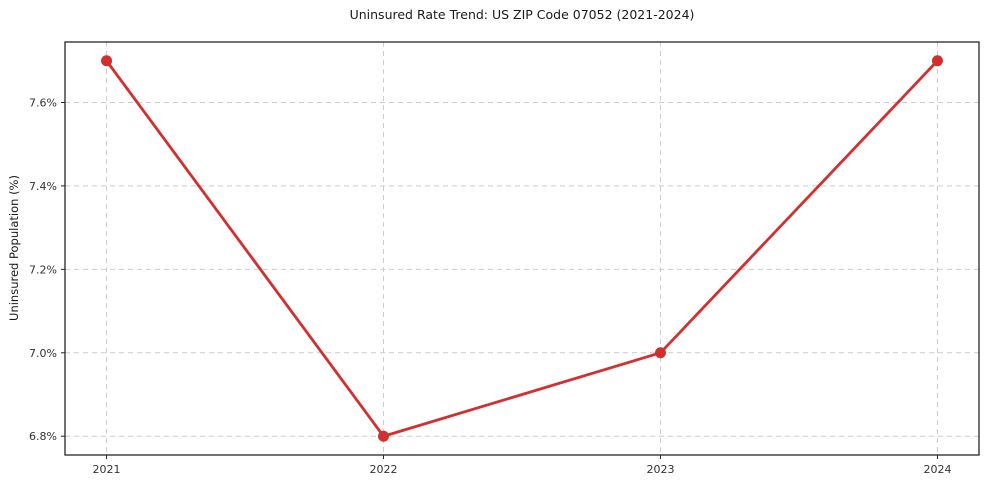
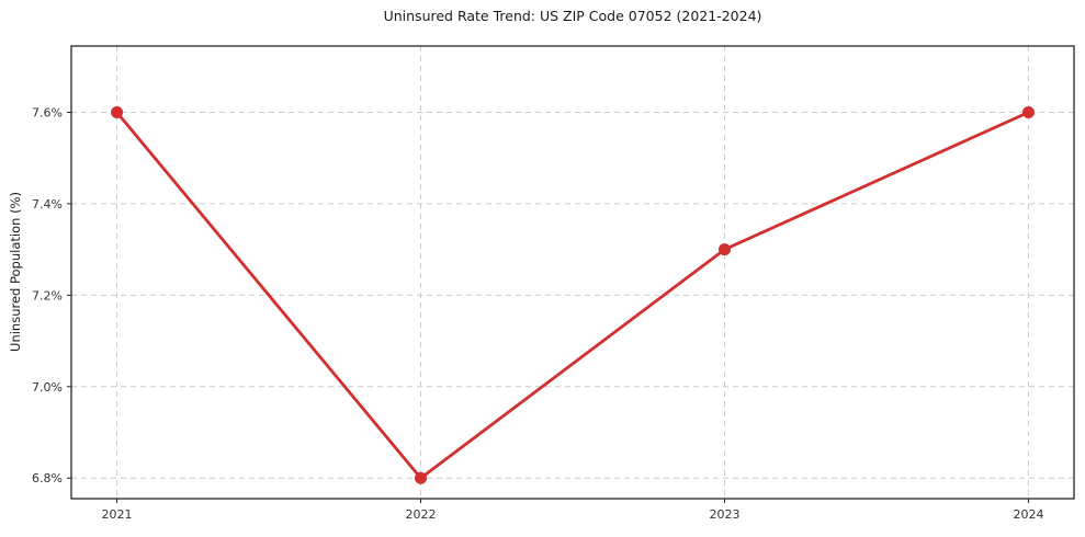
2021: 7.7% -> 7.6%
2023: 7.0% -> 7.3%
2024: 7.7% -> 7.6%
